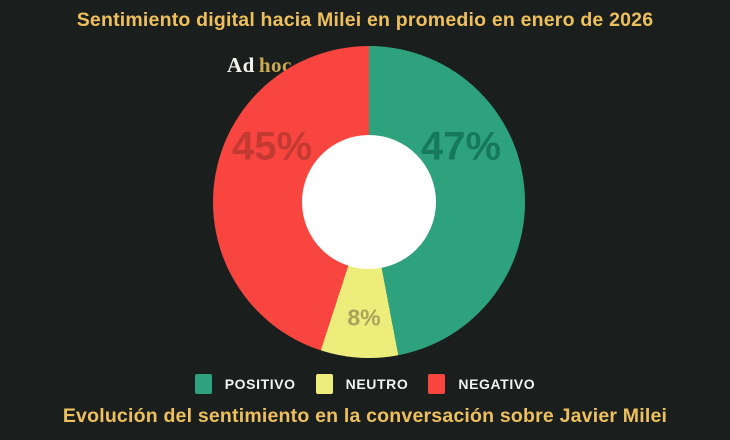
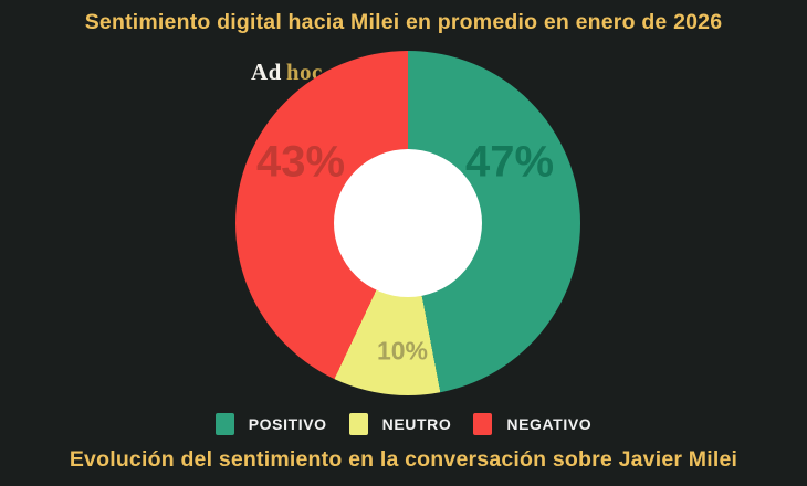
NEUTRO: 8% -> 10%
NEGATIVO: 45% -> 43%
